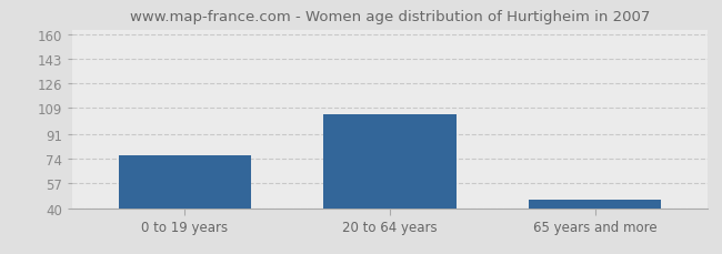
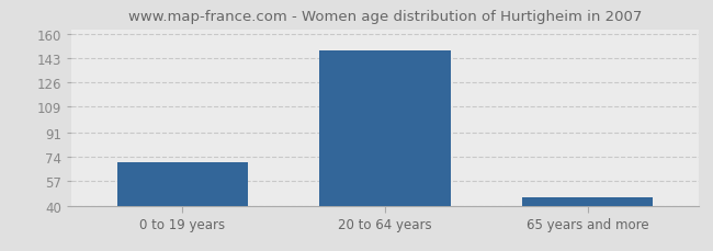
0 to 19 years: 76 -> 70
20 to 64 years: 105 -> 148
